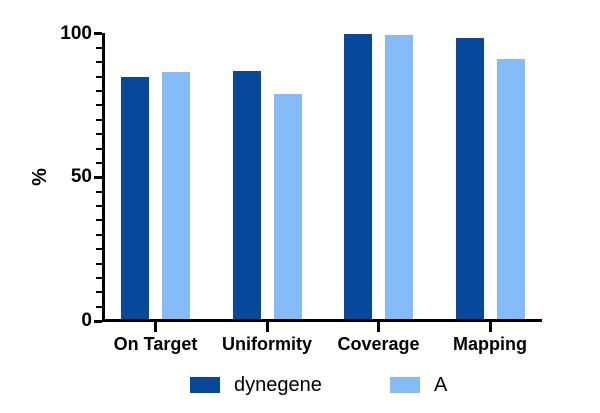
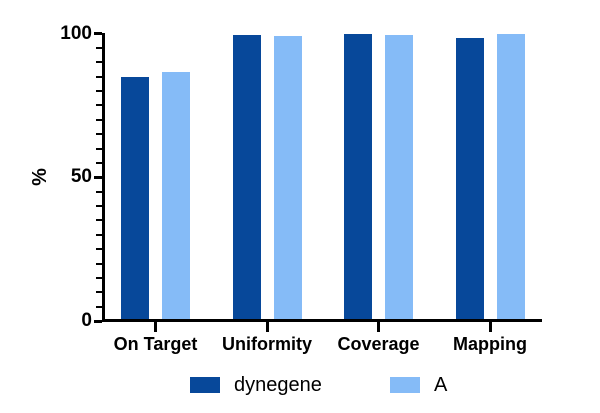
dynegene/Uniformity: 87 -> 100
A/Uniformity: 79 -> 99
A/Mapping: 91 -> 100
